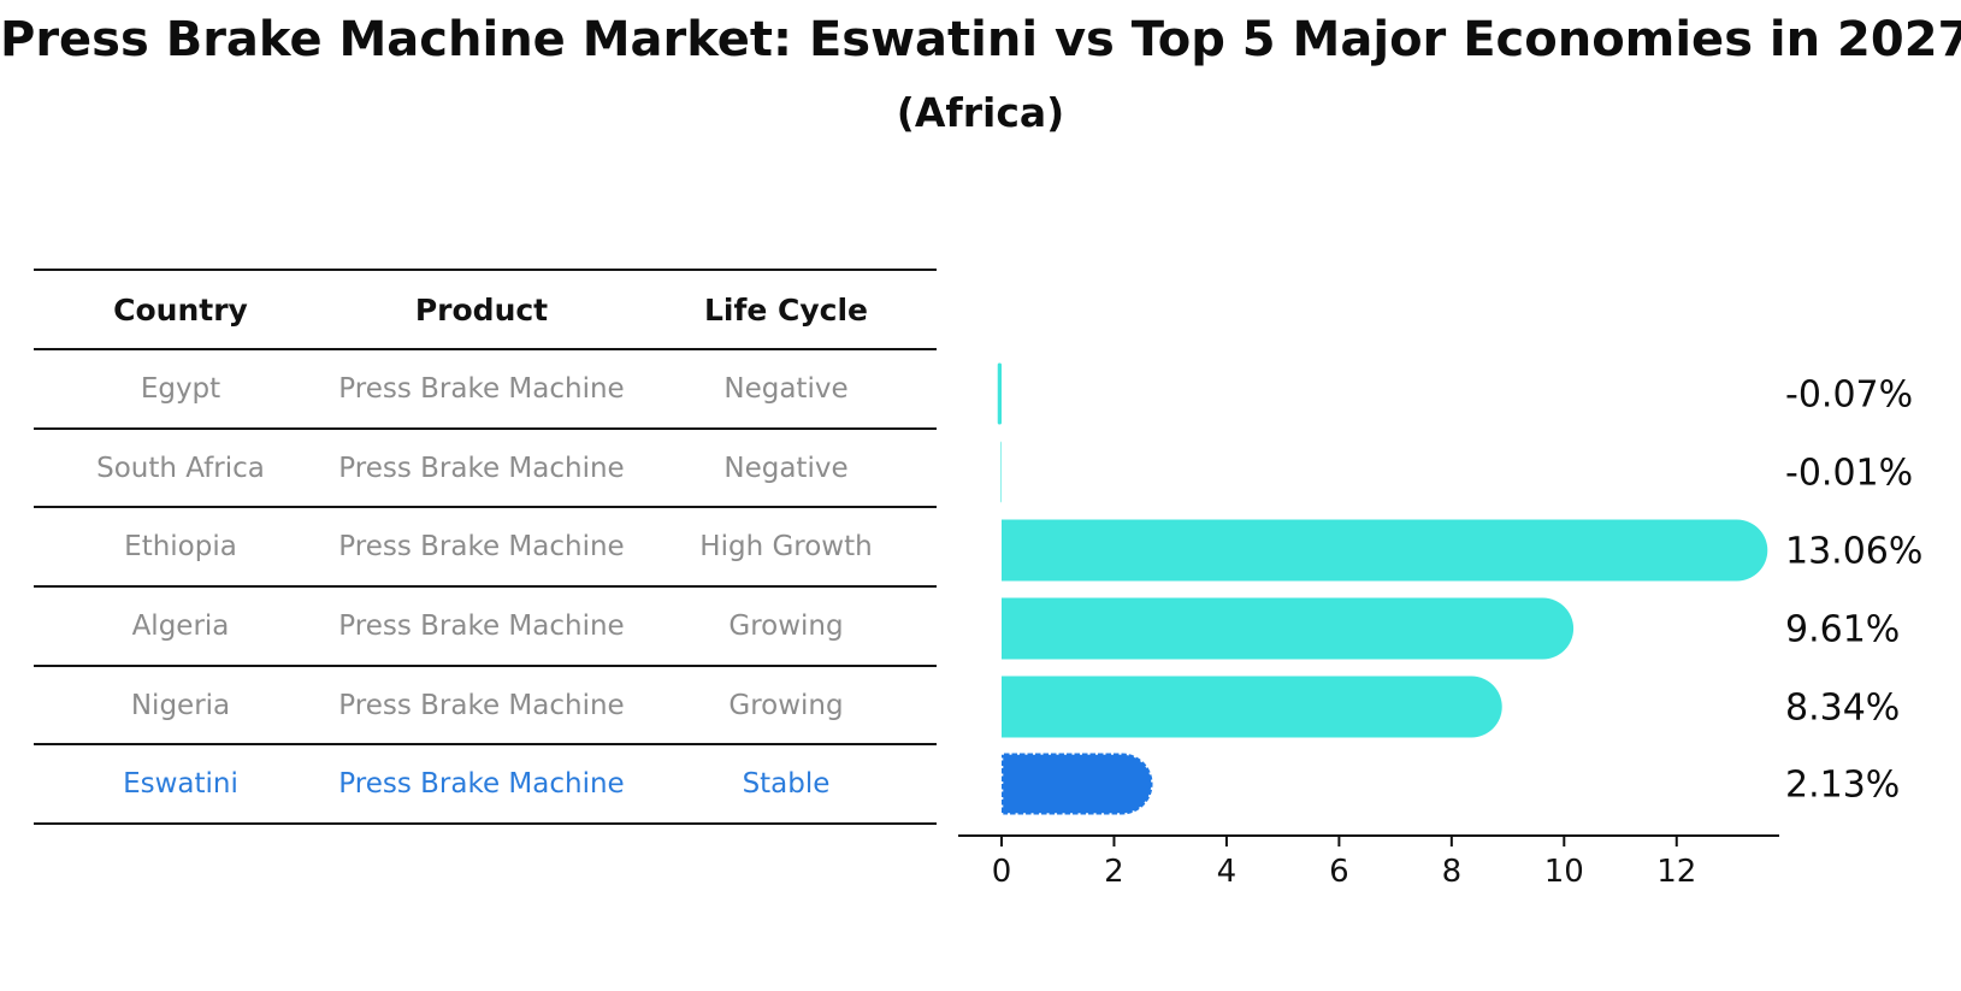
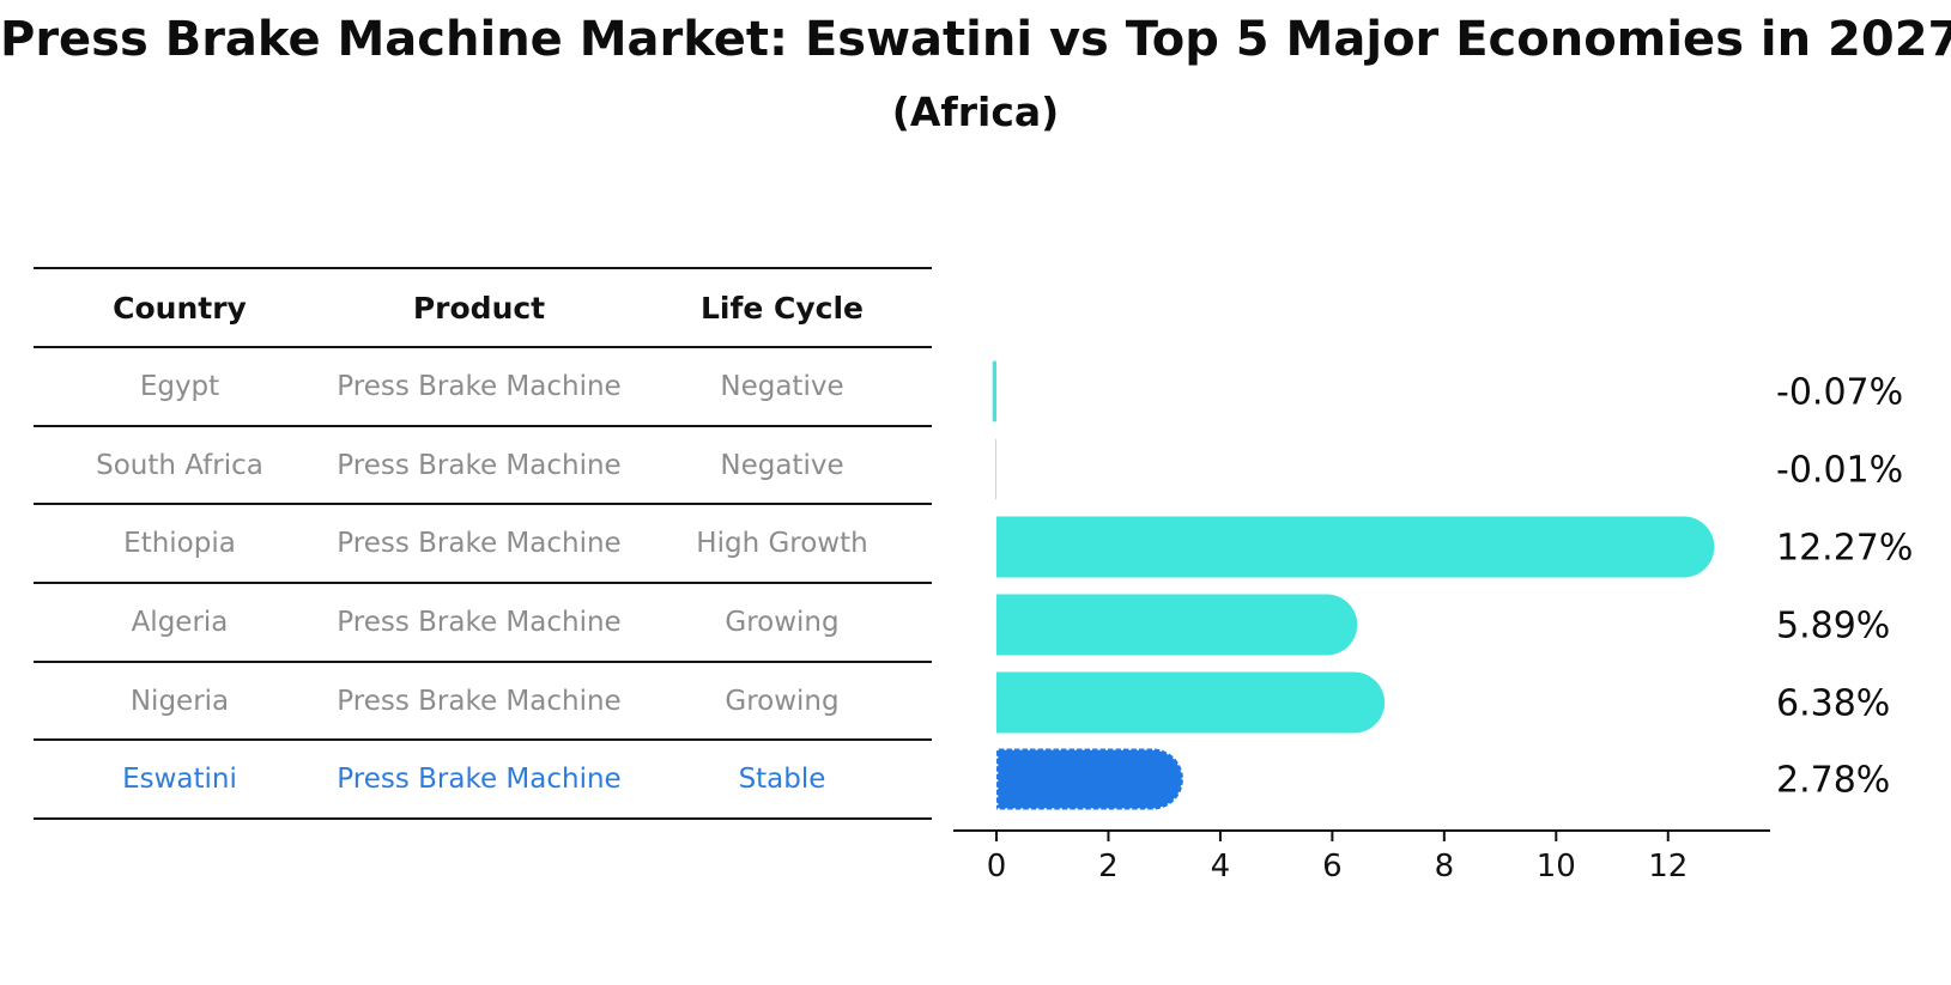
Ethiopia: 13.06% -> 12.27%
Algeria: 9.61% -> 5.89%
Nigeria: 8.34% -> 6.38%
Eswatini: 2.13% -> 2.78%
